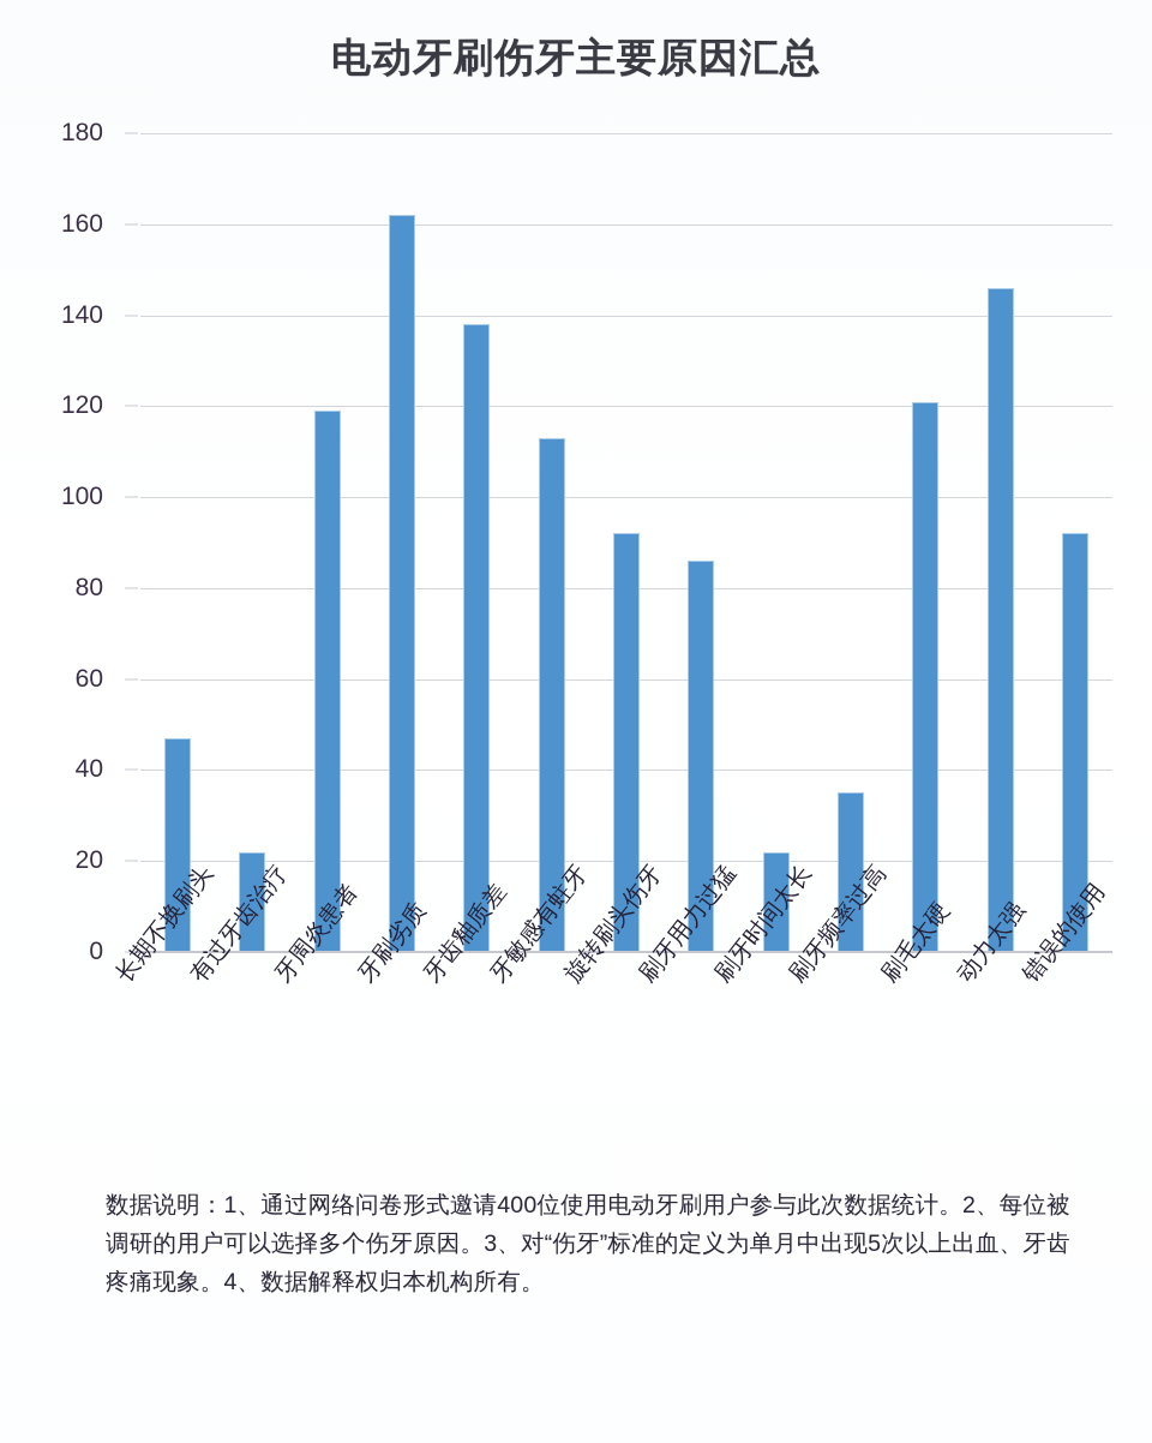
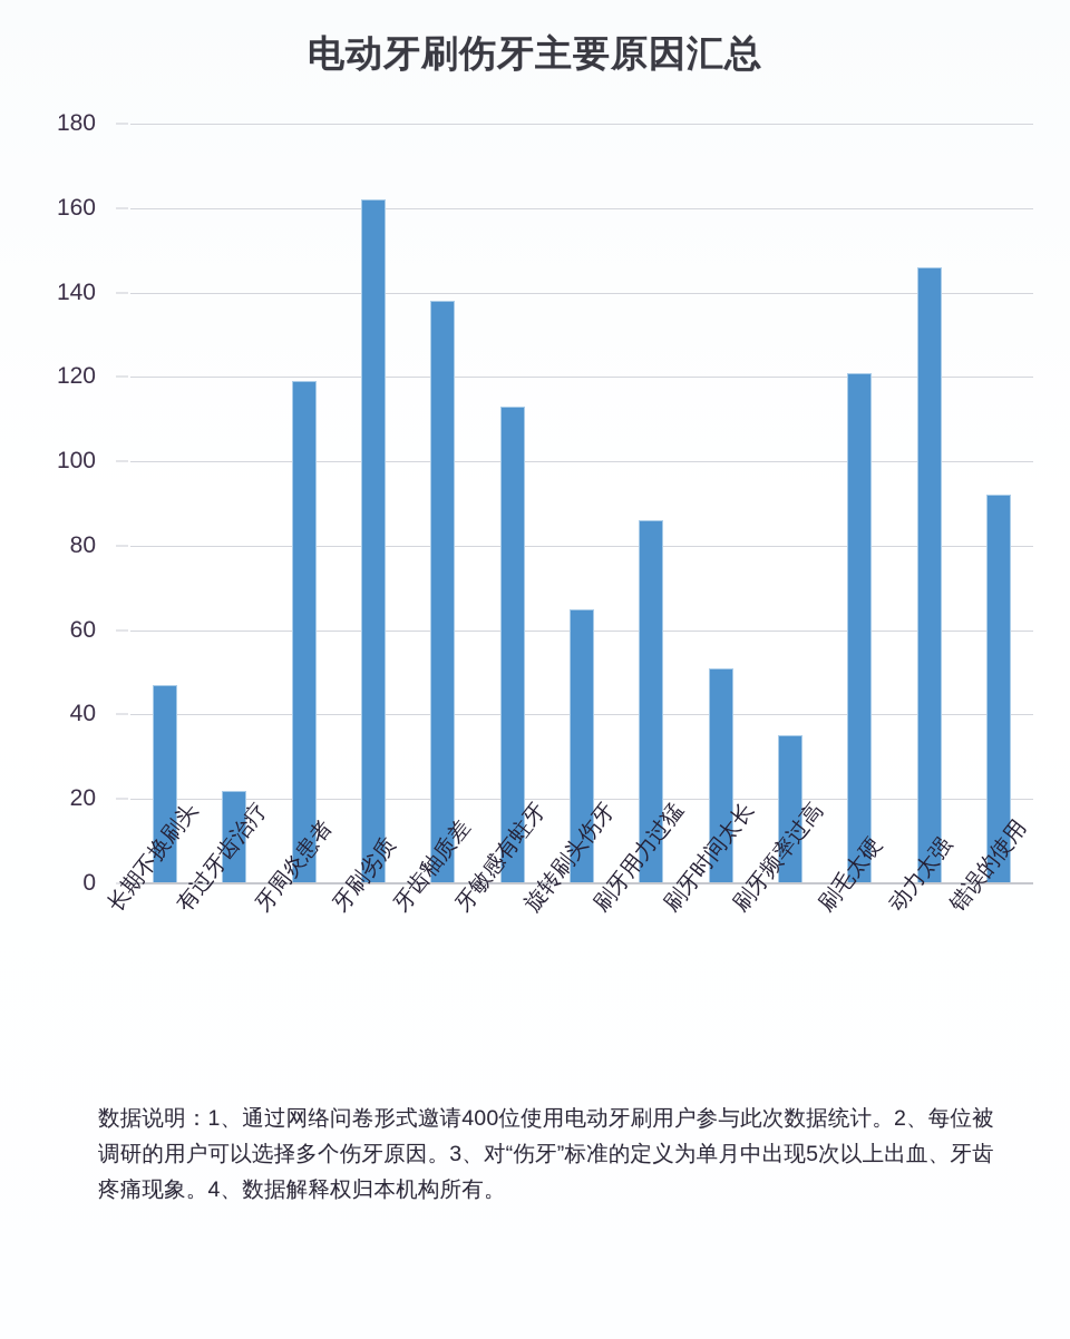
旋转刷头伤牙: 92 -> 65
刷牙时间太长: 22 -> 51
